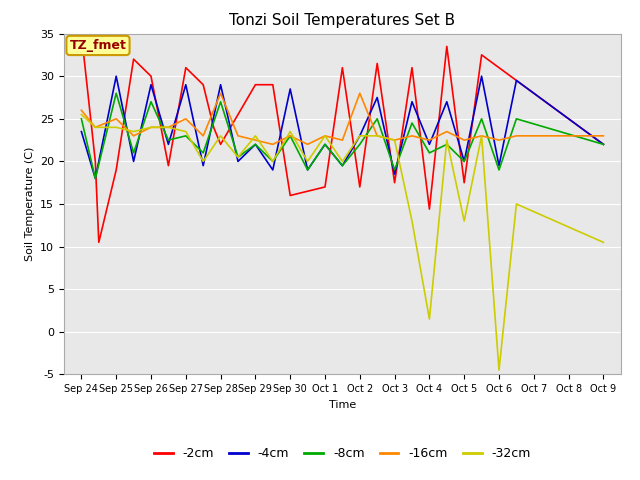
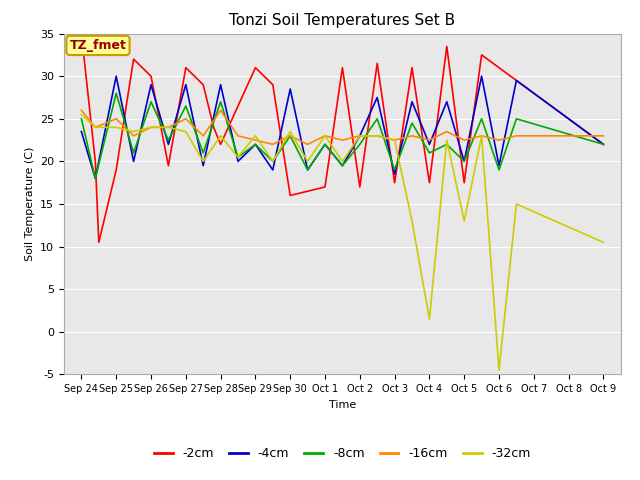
-8cm/Sep 27: 23.0 -> 26.5
-16cm/Sep 28: 28.0 -> 26.0
-2cm/Sep 29: 29.0 -> 31.0
-16cm/Oct 2: 28.0 -> 23.0
-2cm/Oct 4: 14.4 -> 17.5
